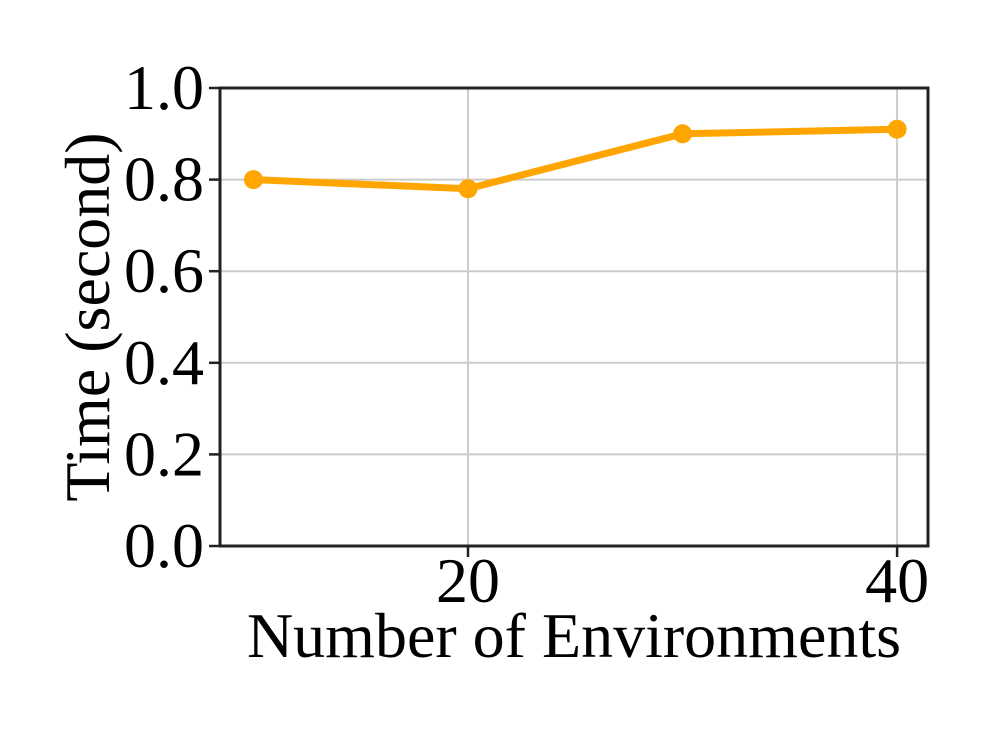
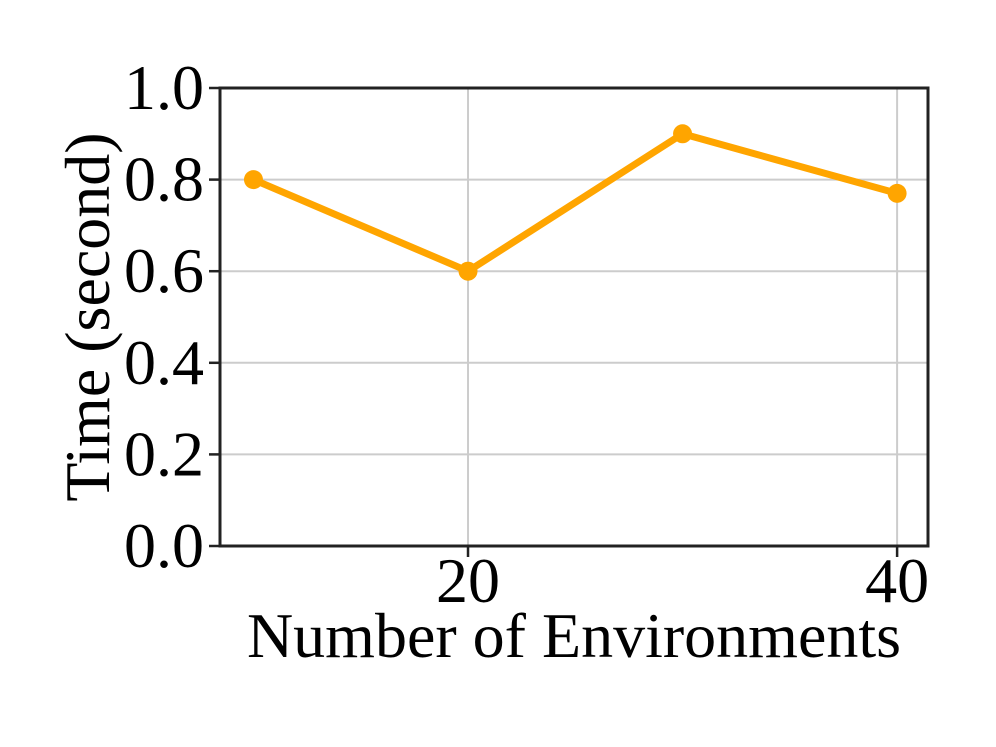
20: 0.78 -> 0.60
40: 0.91 -> 0.77
